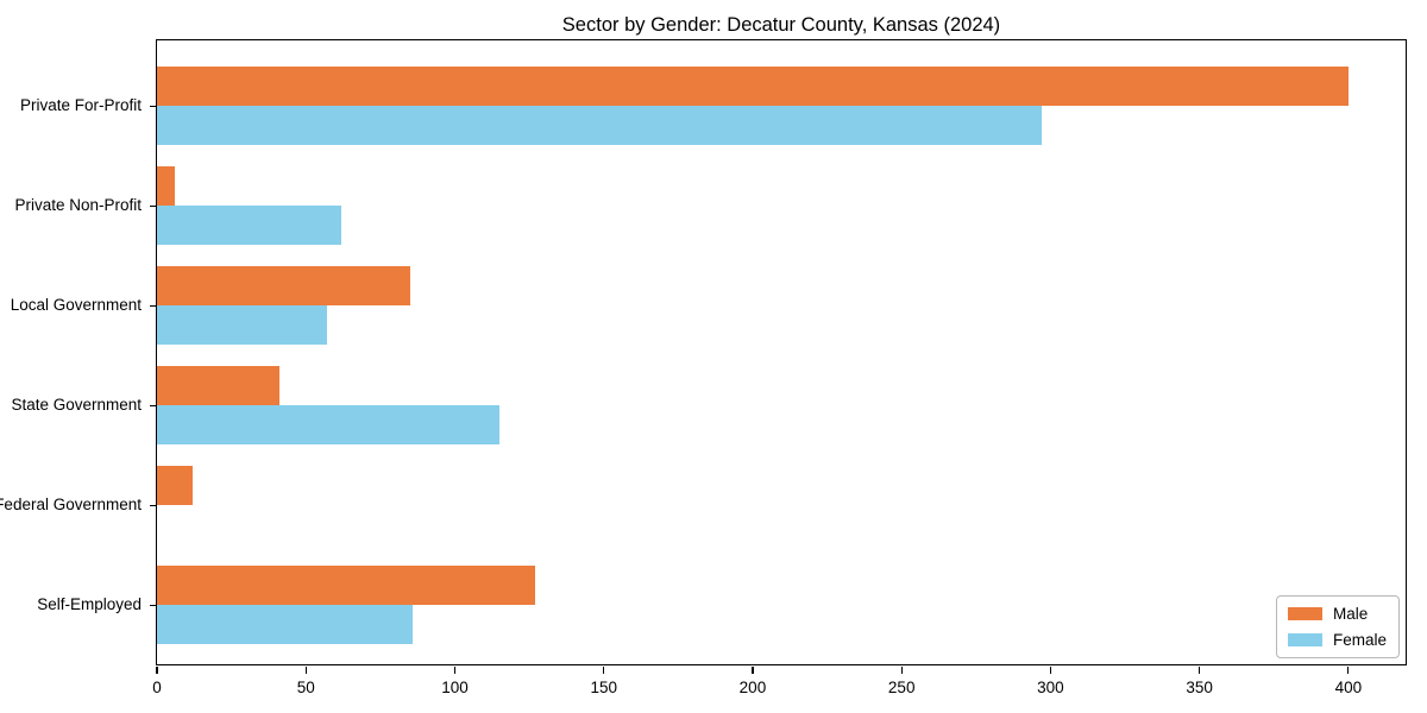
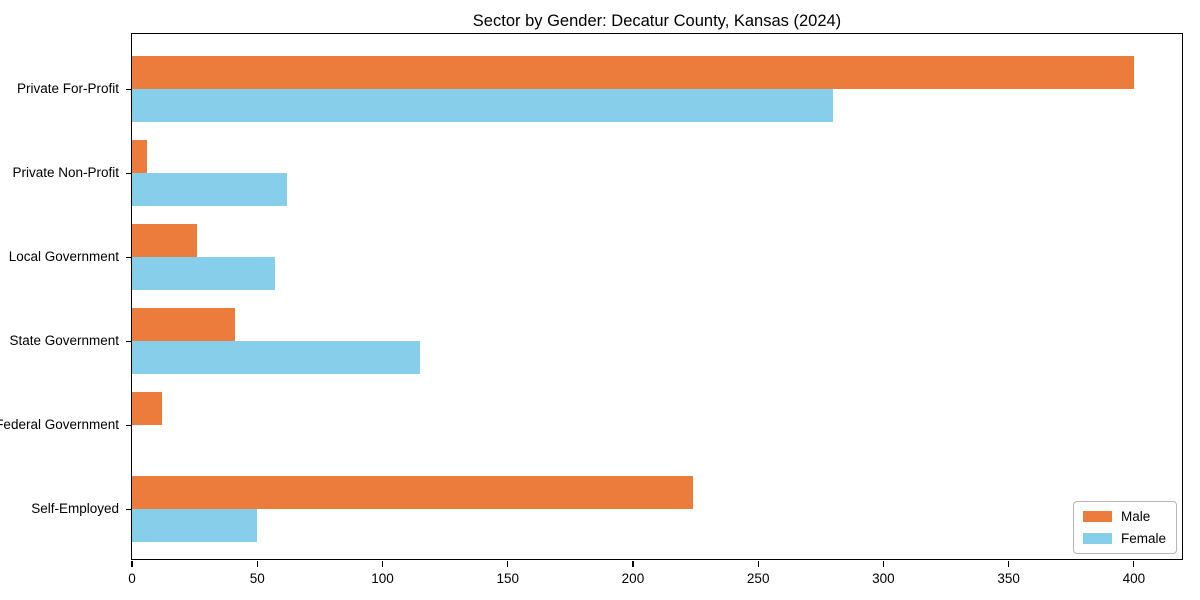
Female/Private For-Profit: 297 -> 280
Male/Local Government: 85 -> 26
Male/Self-Employed: 127 -> 224
Female/Self-Employed: 86 -> 50
